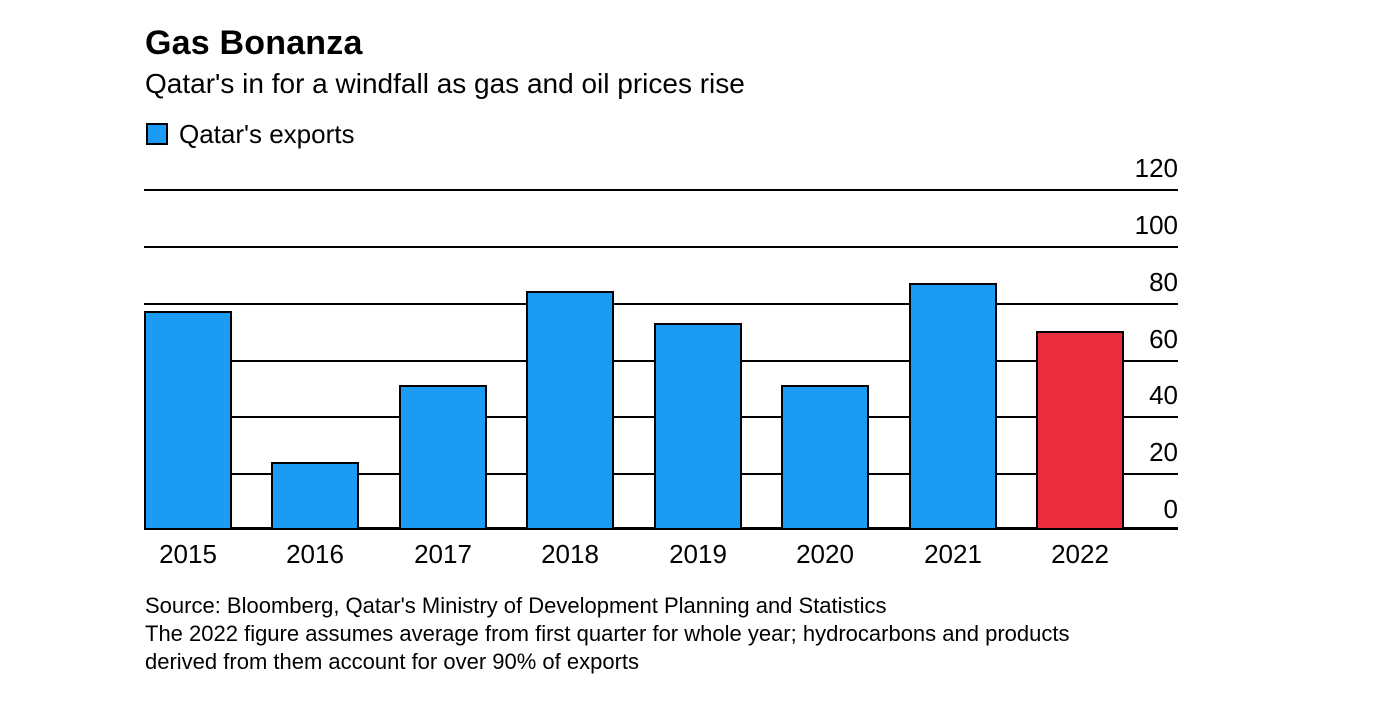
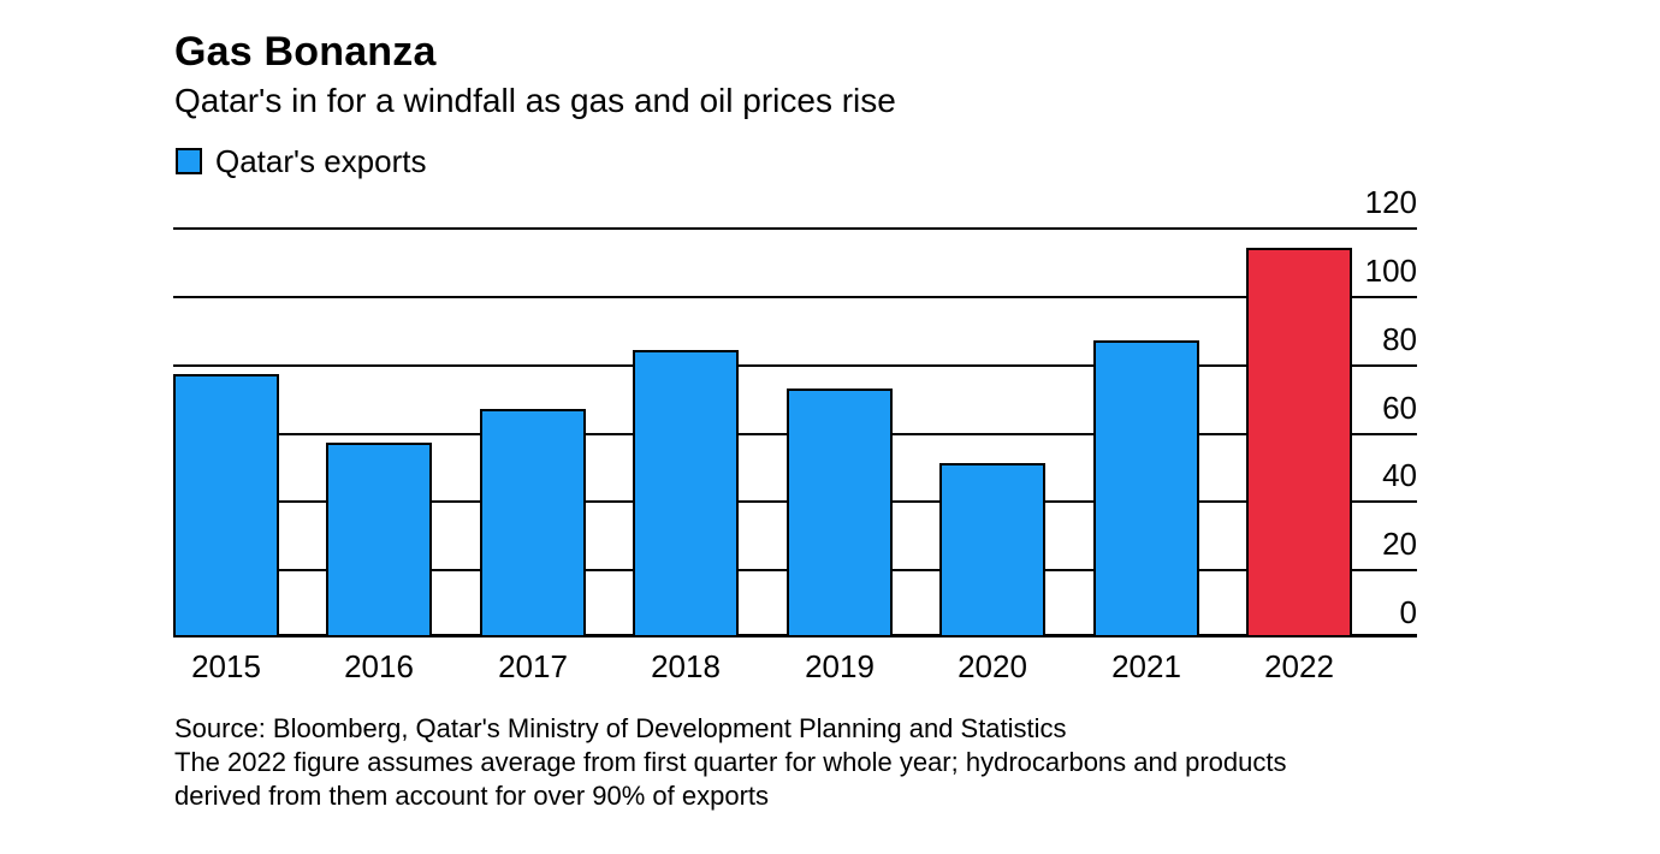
2016: 24 -> 57
2017: 51 -> 67
2022: 70 -> 114
